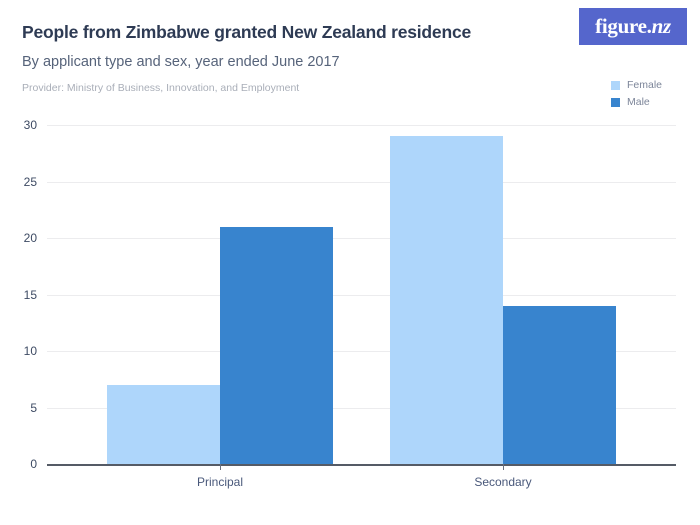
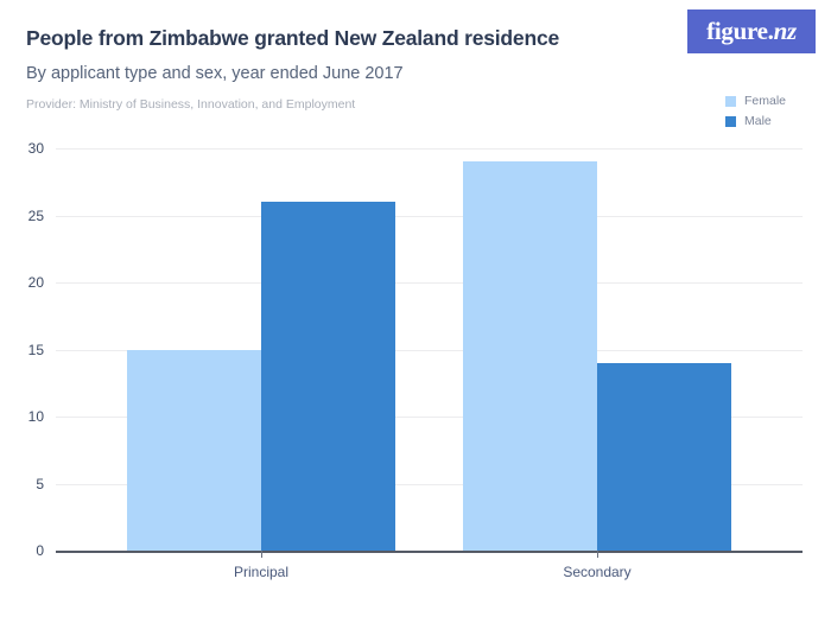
Female/Principal: 7 -> 15
Male/Principal: 21 -> 26
